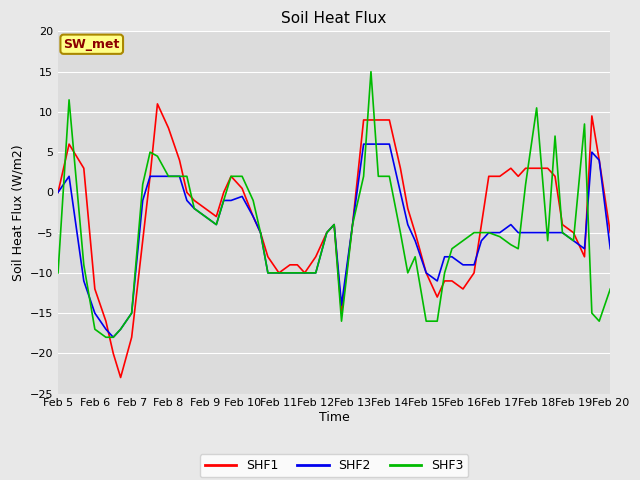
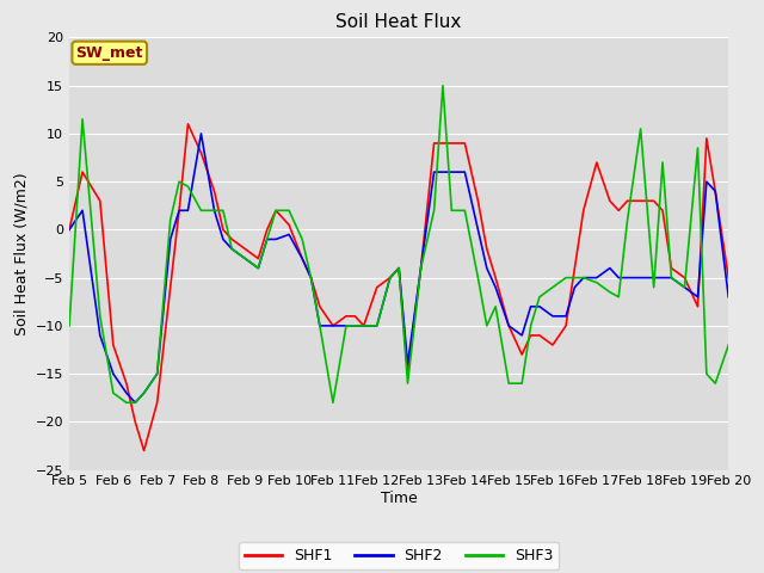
SHF2/Feb 8: 2.0 -> 10.0
SHF3/Feb 11: -10.0 -> -18.0
SHF1/Feb 12: -8.0 -> -6.0
SHF1/Feb 17: 2.0 -> 7.0
